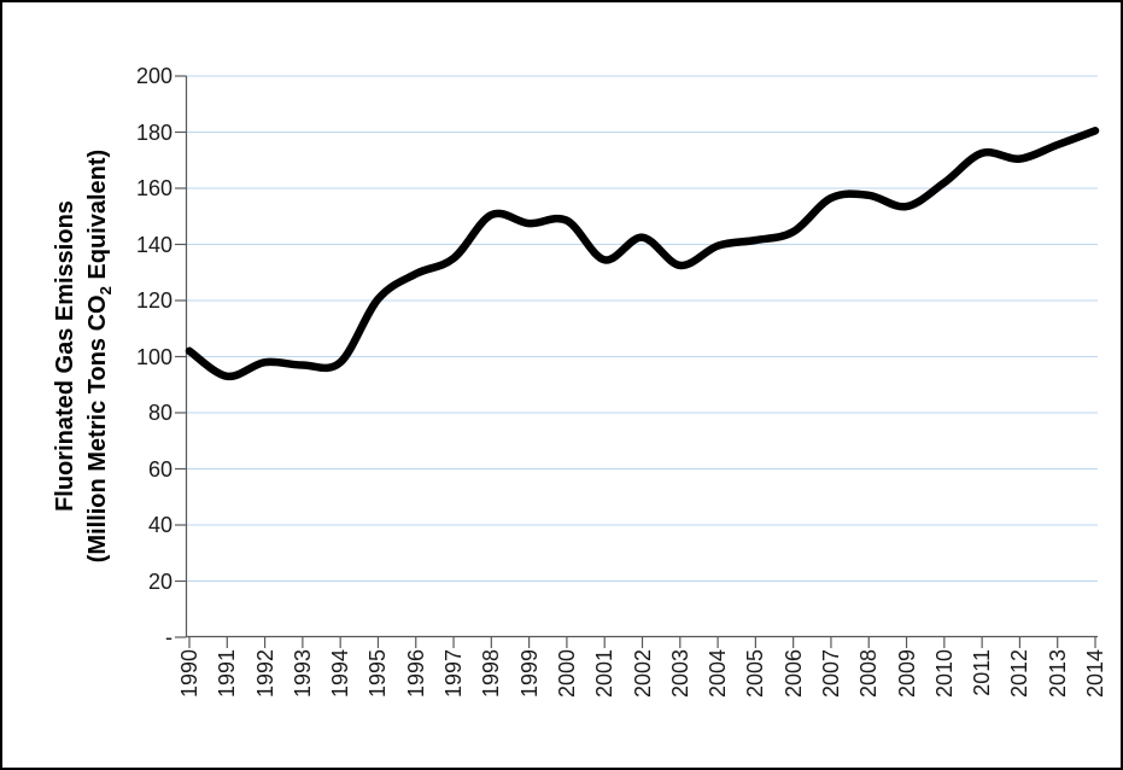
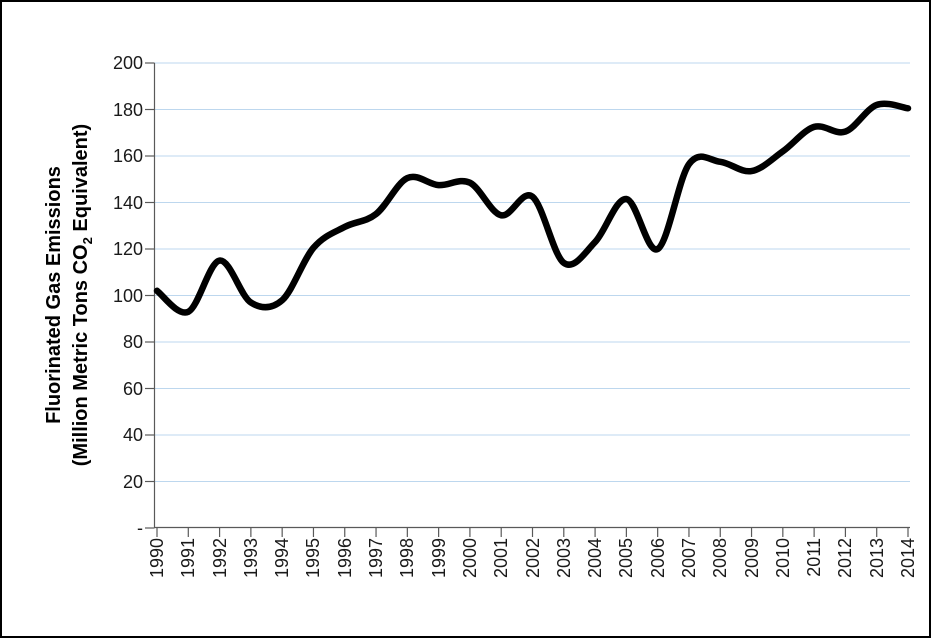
1992: 98 -> 115
2003: 132 -> 114
2004: 140 -> 123
2006: 144 -> 120
2013: 176 -> 182
